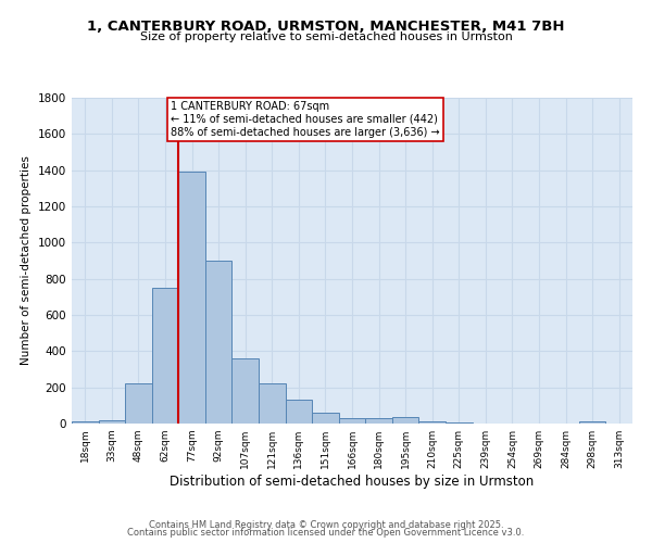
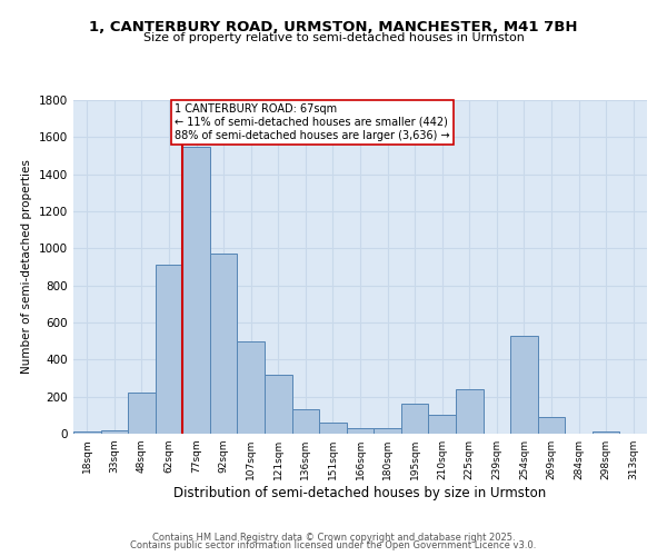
62sqm: 750 -> 910
77sqm: 1390 -> 1550
92sqm: 900 -> 970
107sqm: 360 -> 500
121sqm: 220 -> 320
195sqm: 40 -> 160
210sqm: 10 -> 100
225sqm: 0 -> 240
254sqm: 0 -> 530
269sqm: 0 -> 90
